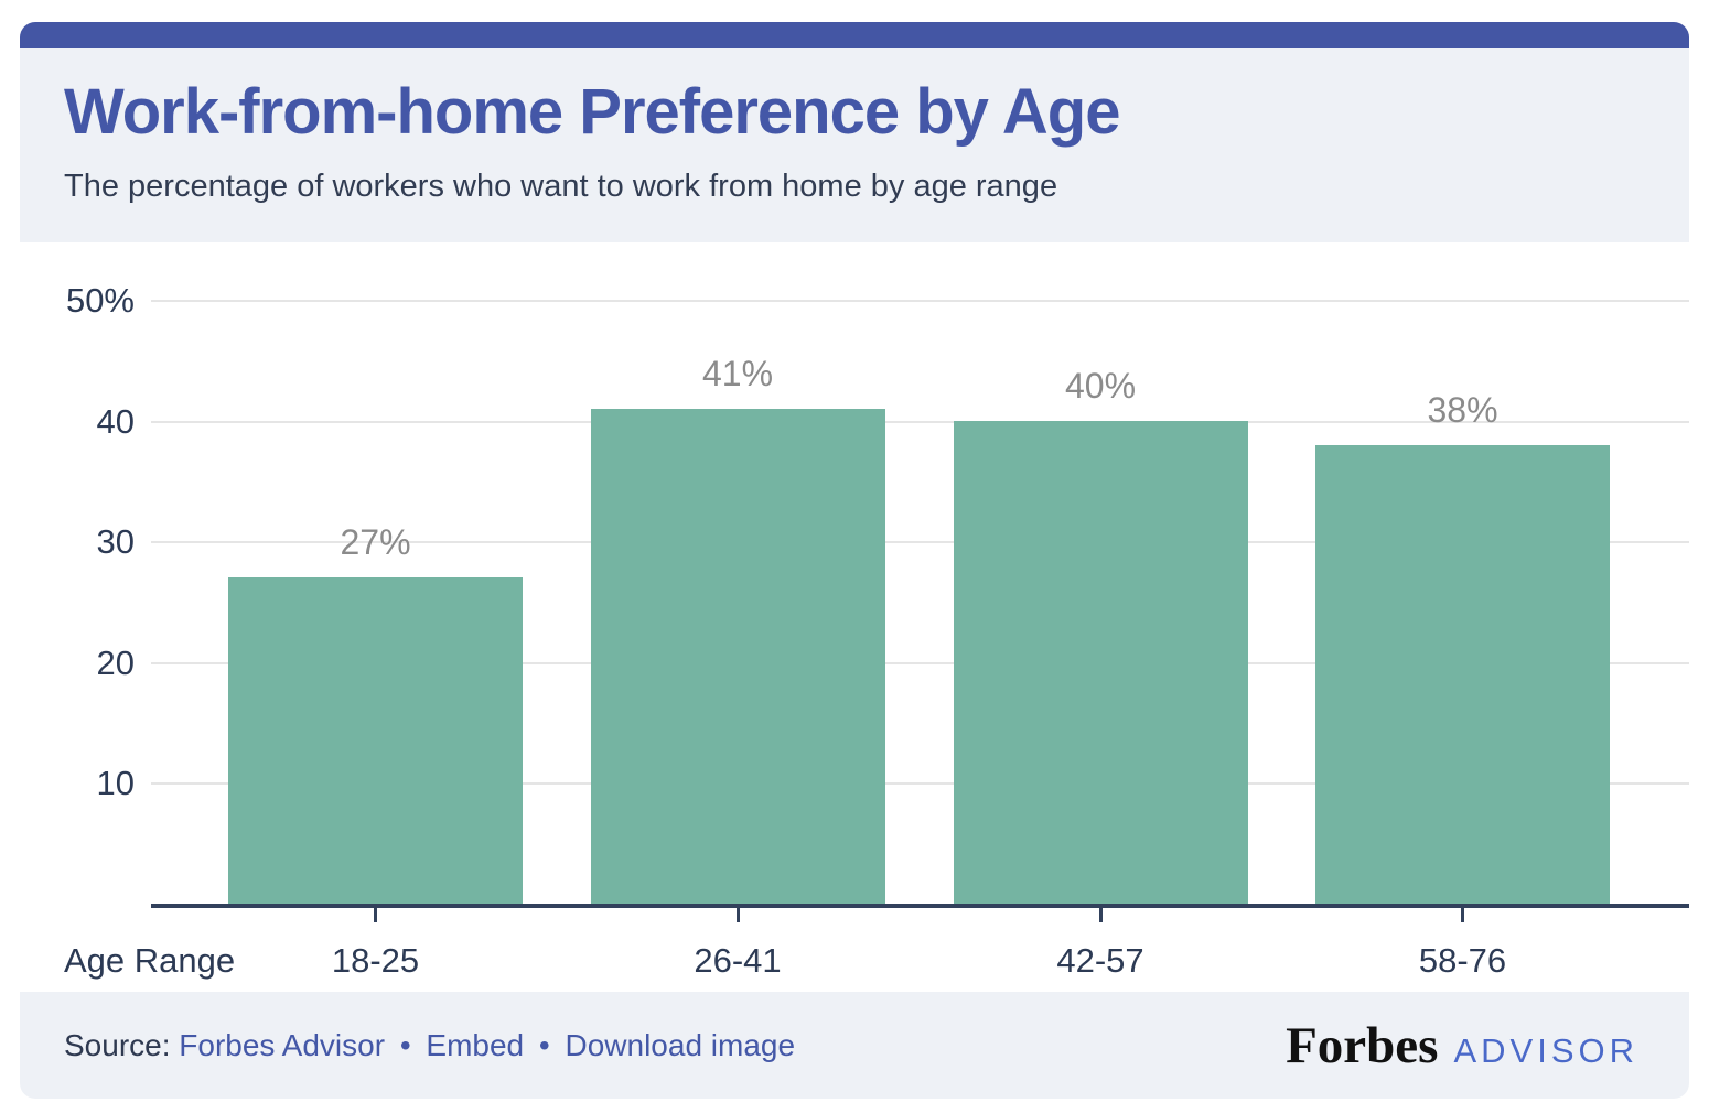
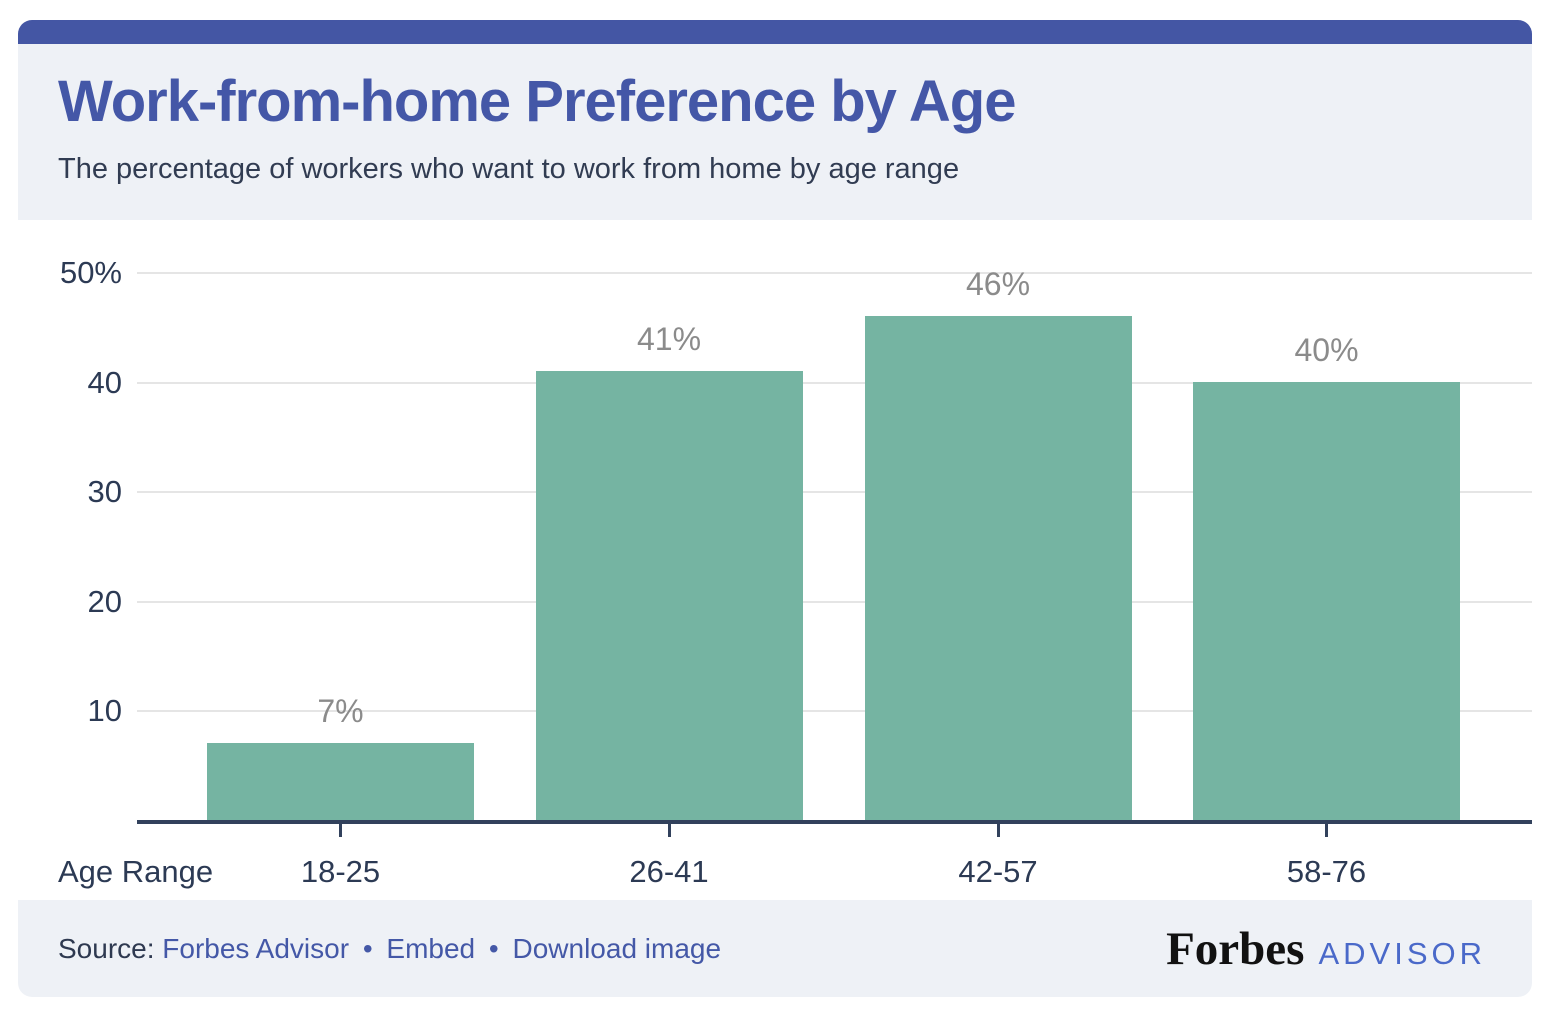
18-25: 27% -> 7%
42-57: 40% -> 46%
58-76: 38% -> 40%
